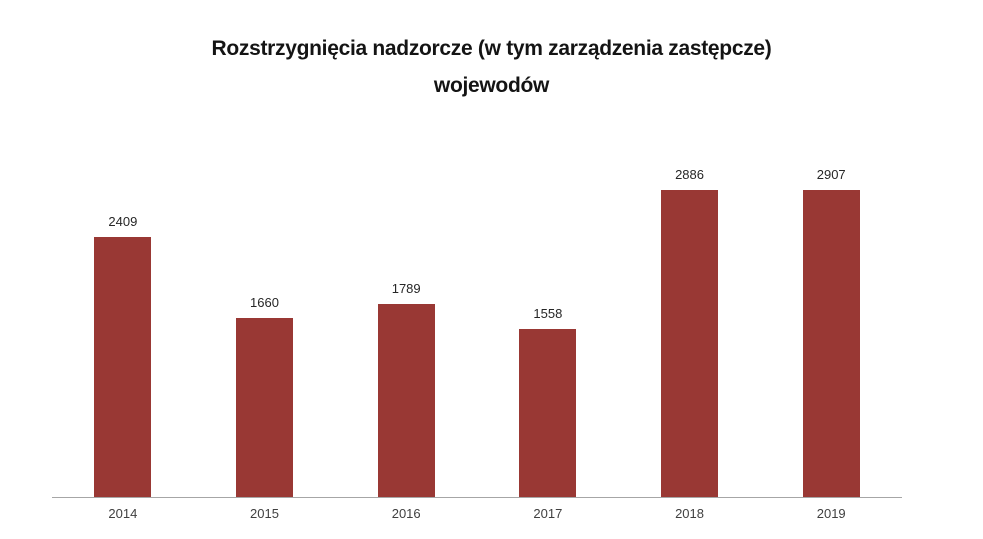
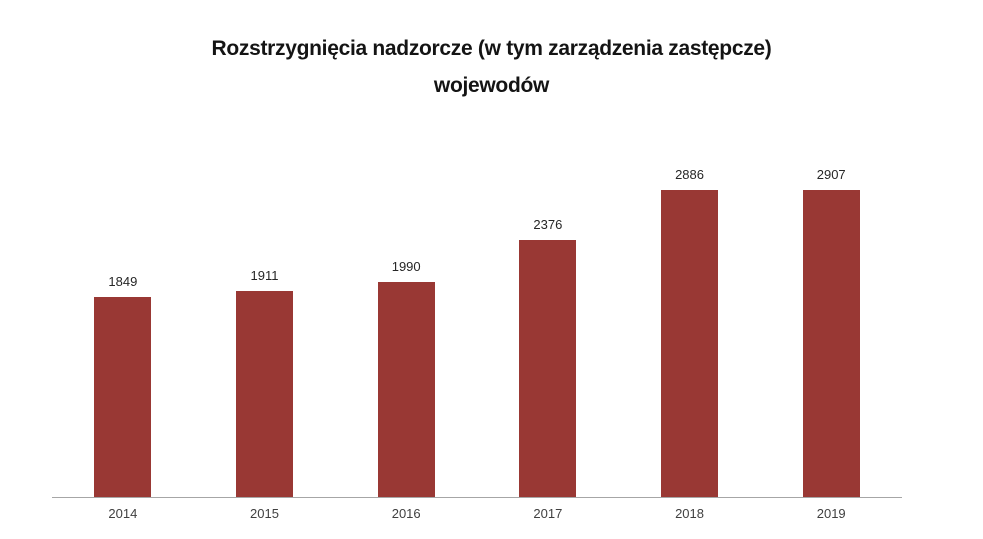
2014: 2409 -> 1849
2015: 1660 -> 1911
2016: 1789 -> 1990
2017: 1558 -> 2376
